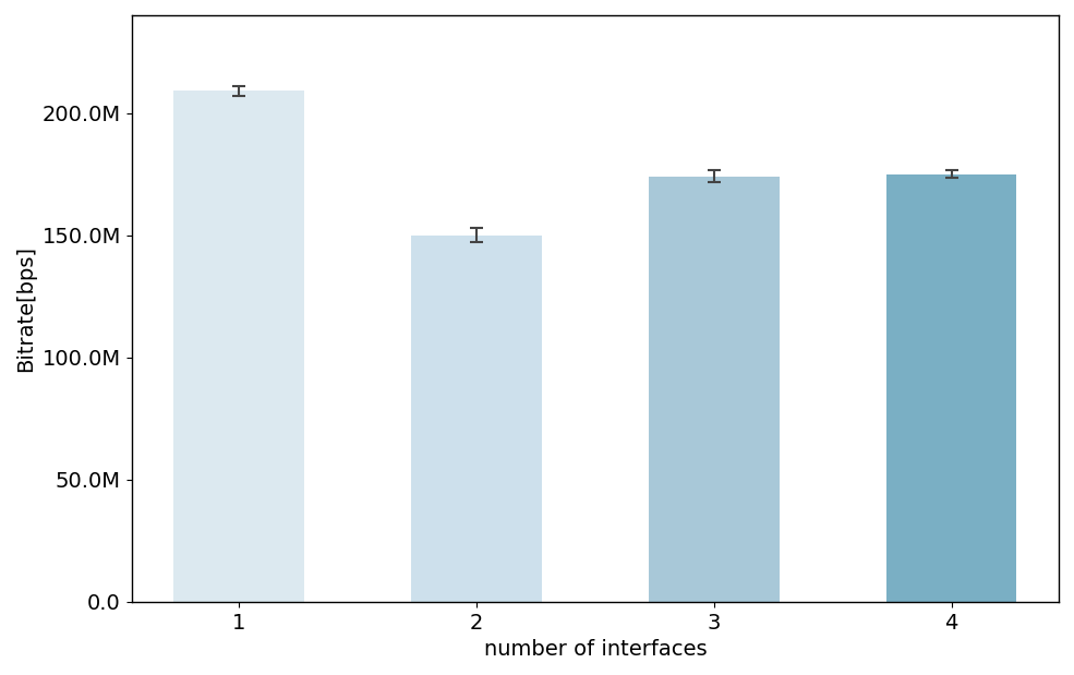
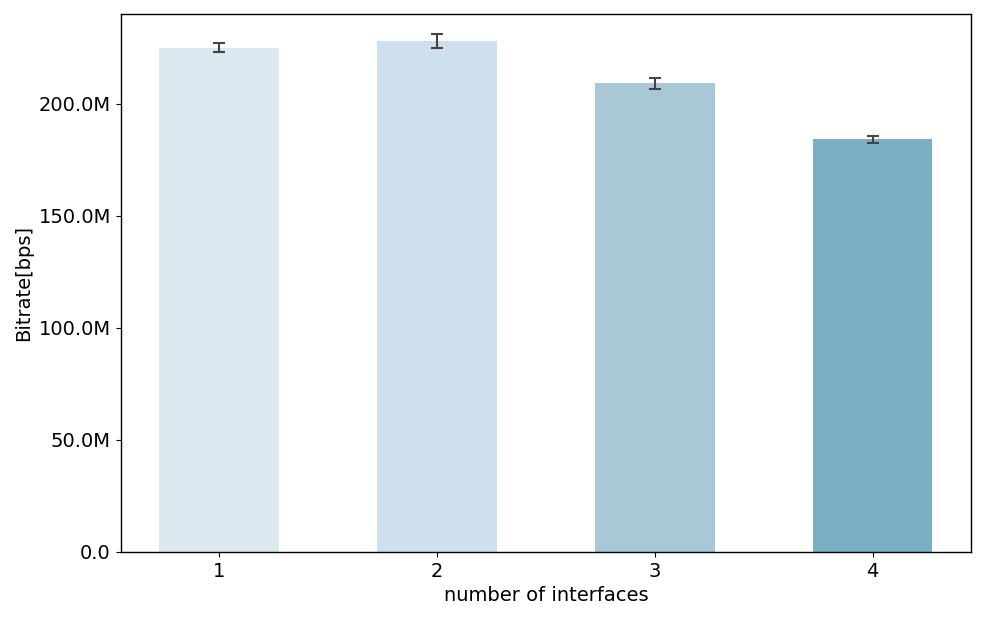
1: 209M -> 225M
2: 150M -> 228M
3: 174M -> 209M
4: 175M -> 184M
